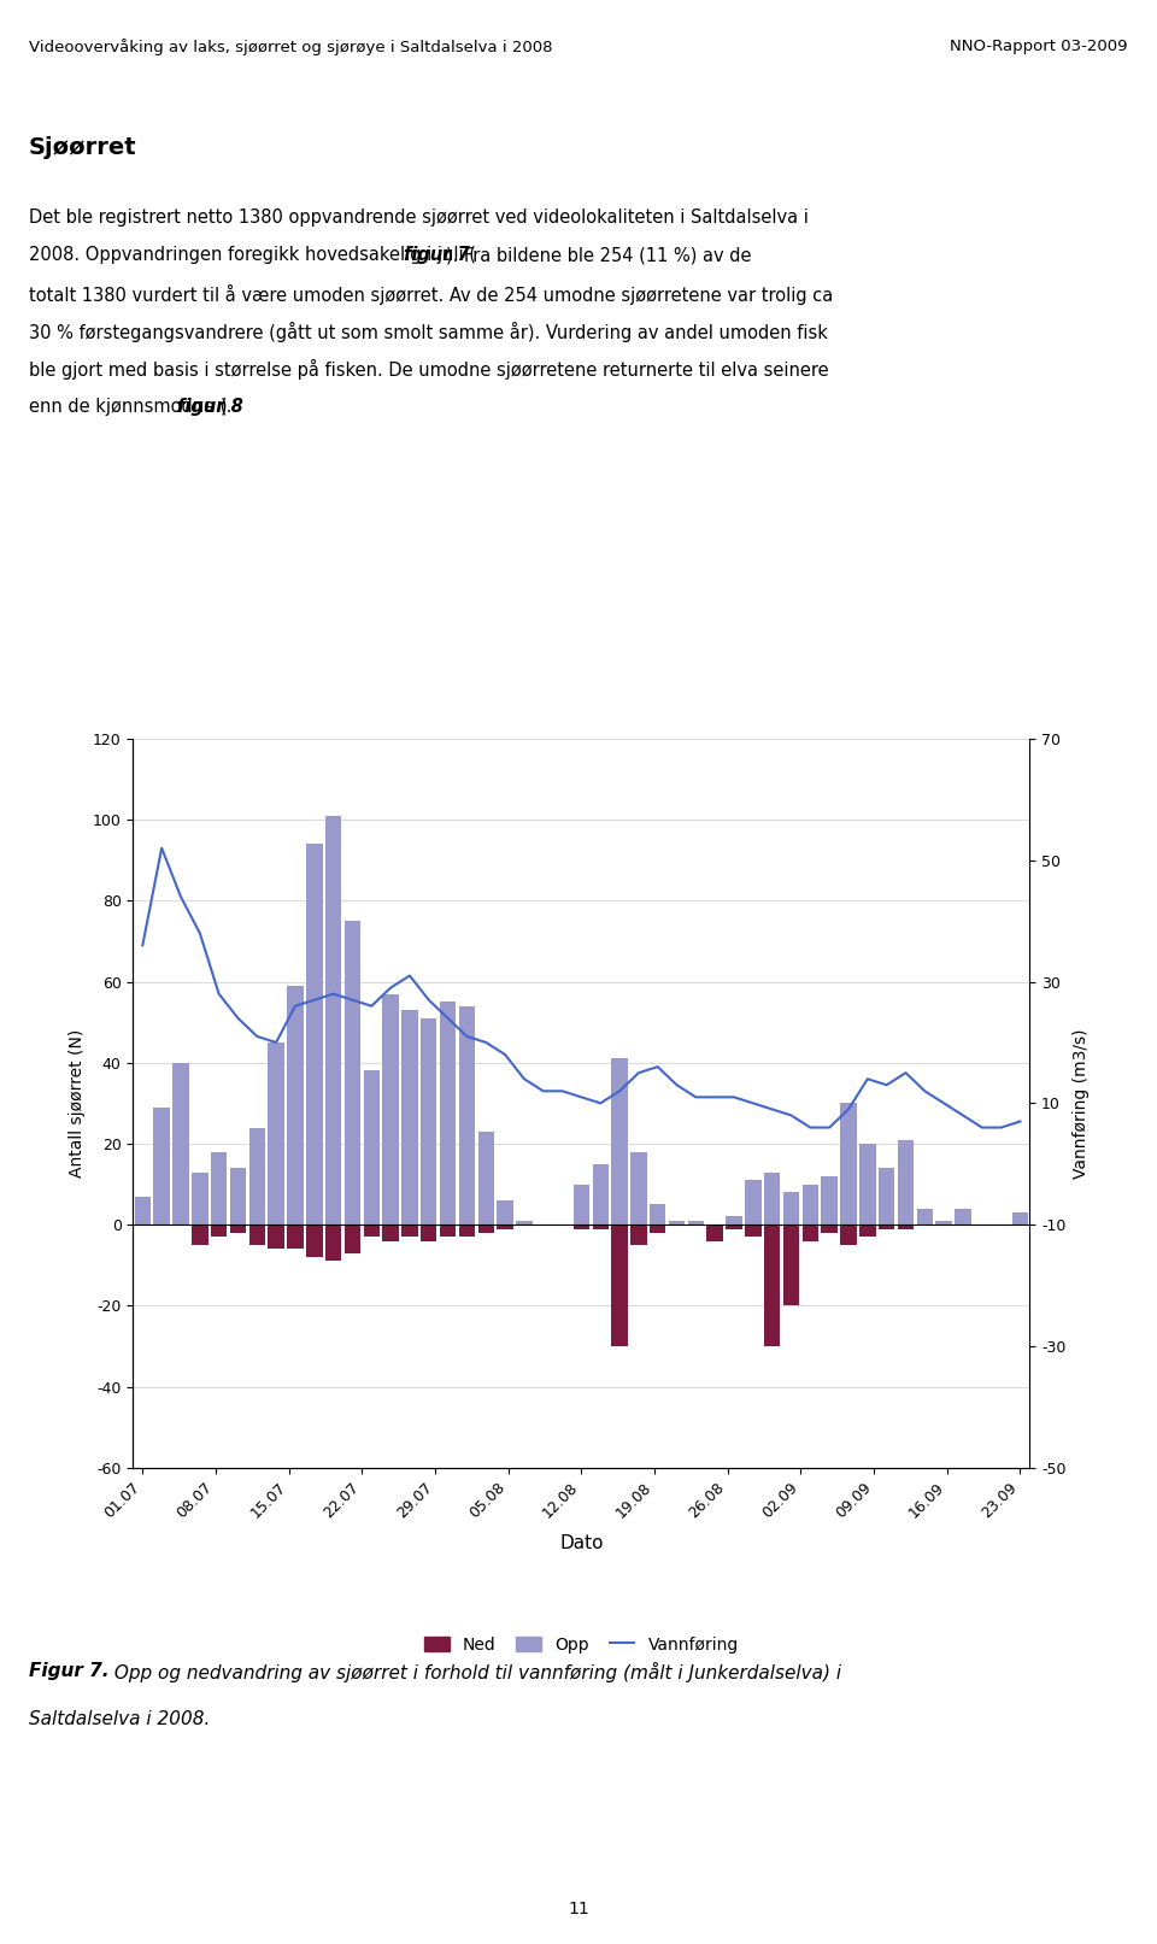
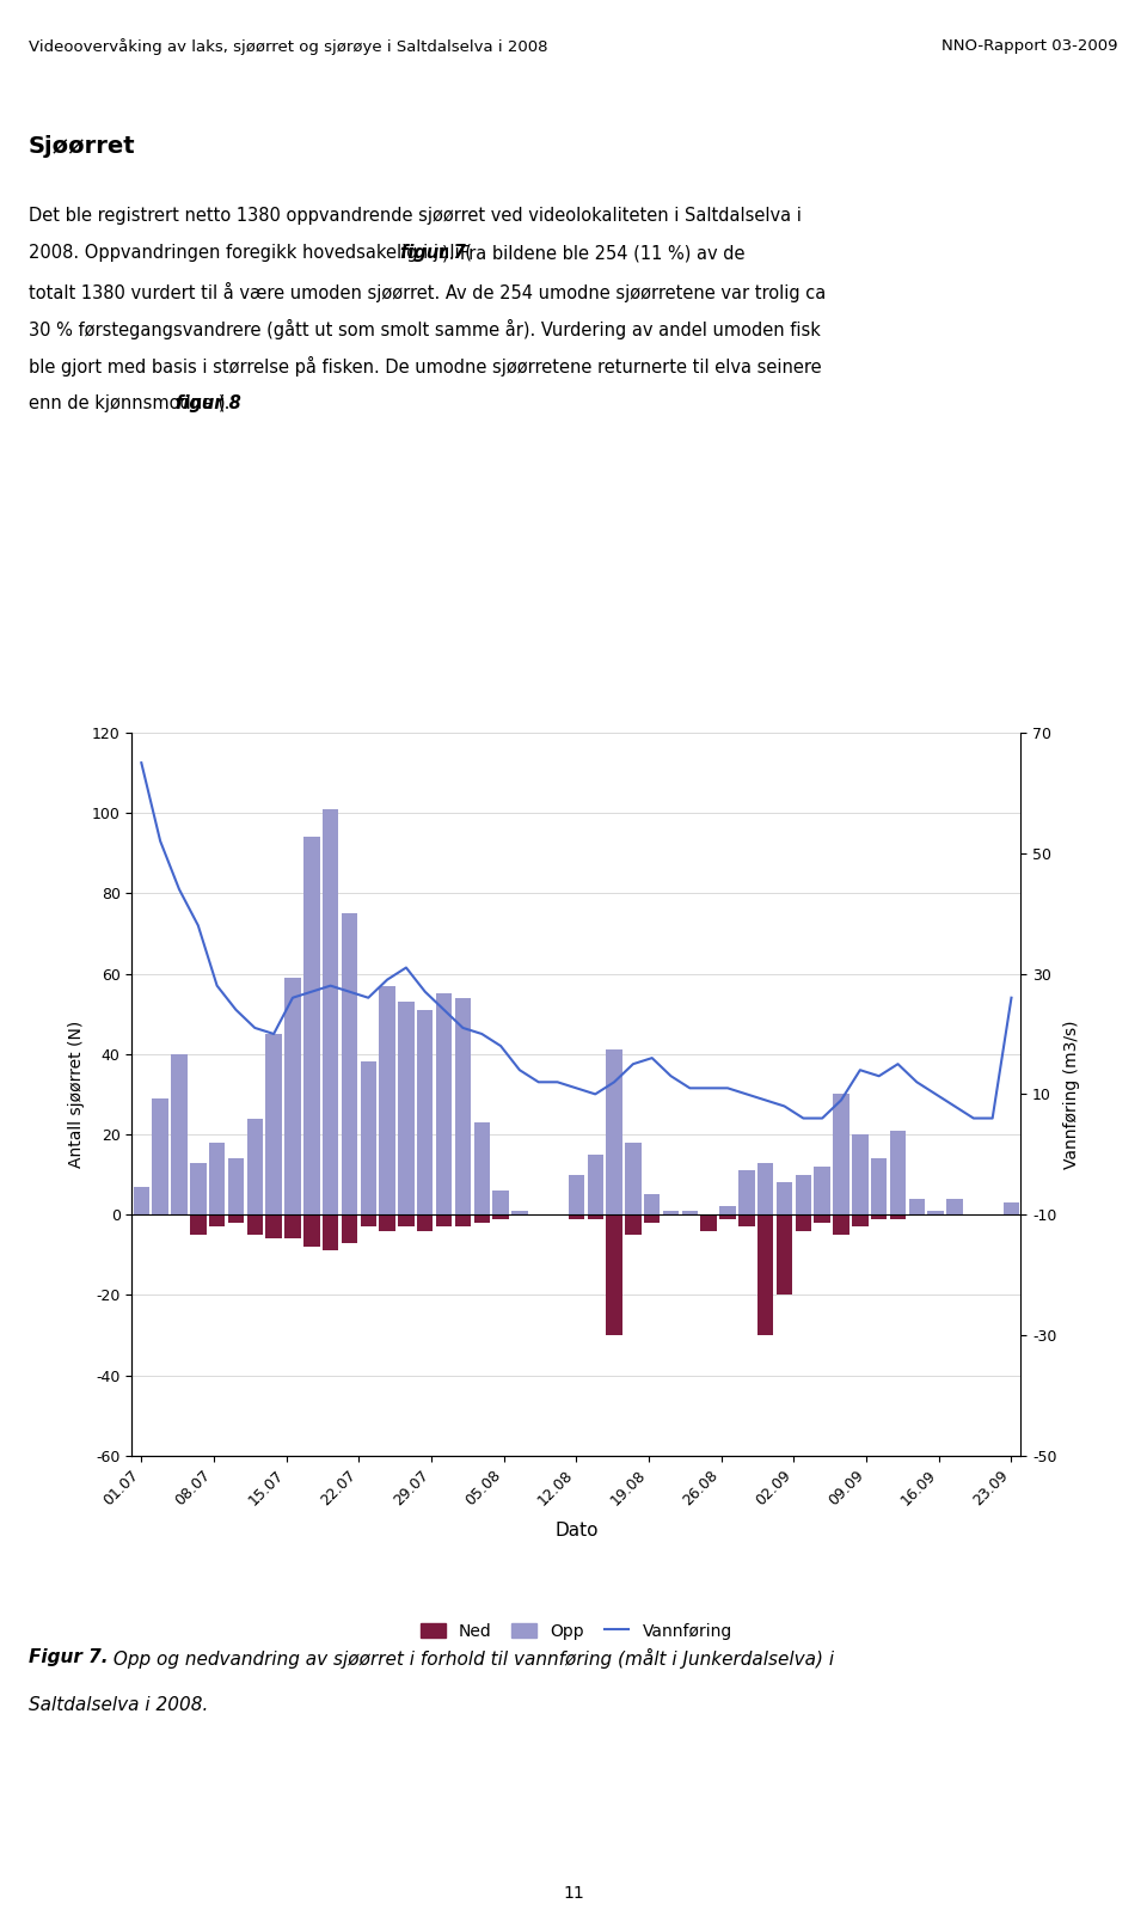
Vannføring/01.07: 36 -> 65
Vannføring/23.09: 7 -> 26
